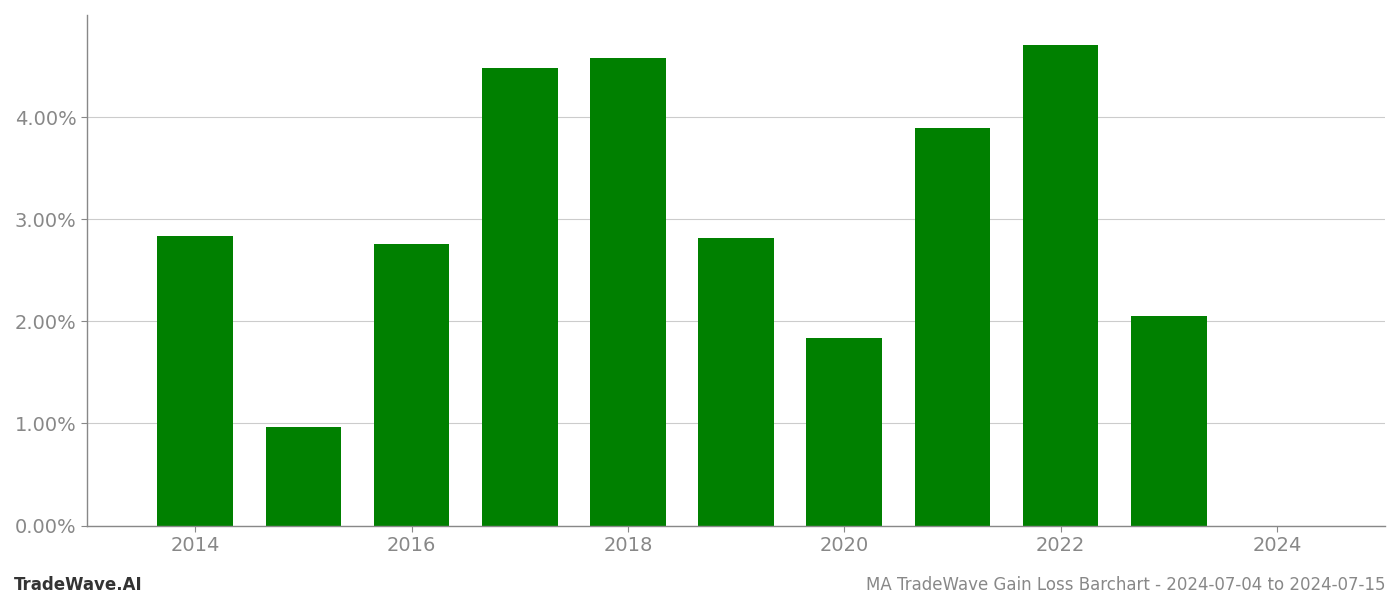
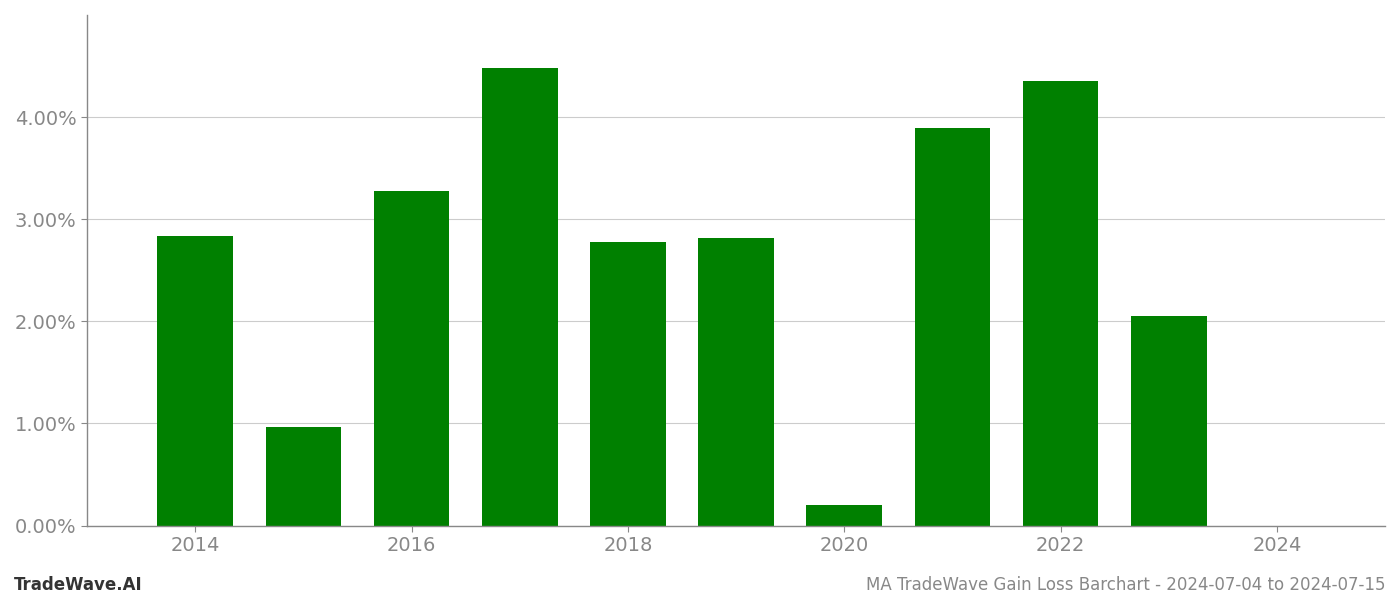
2016: 2.76% -> 3.28%
2018: 4.58% -> 2.78%
2020: 1.84% -> 0.20%
2022: 4.71% -> 4.35%
